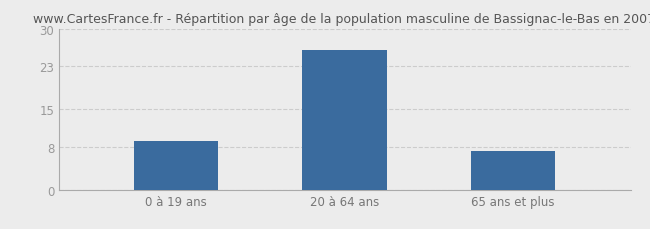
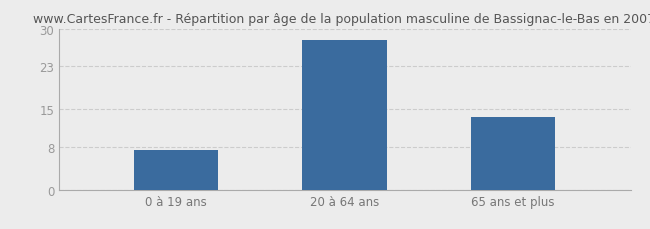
0 à 19 ans: 9.2 -> 7.5
20 à 64 ans: 26.0 -> 28.0
65 ans et plus: 7.2 -> 13.5
